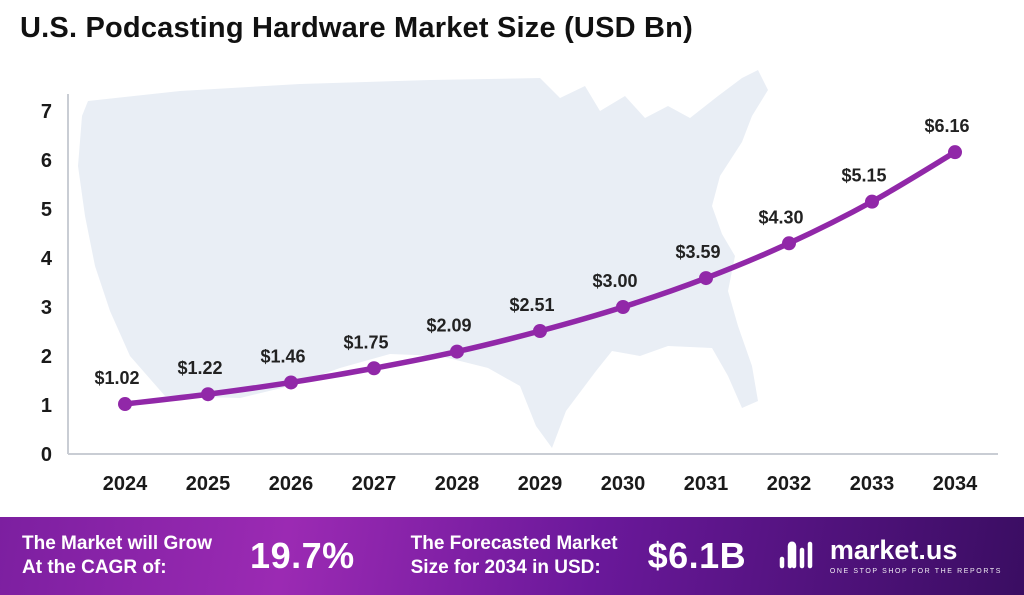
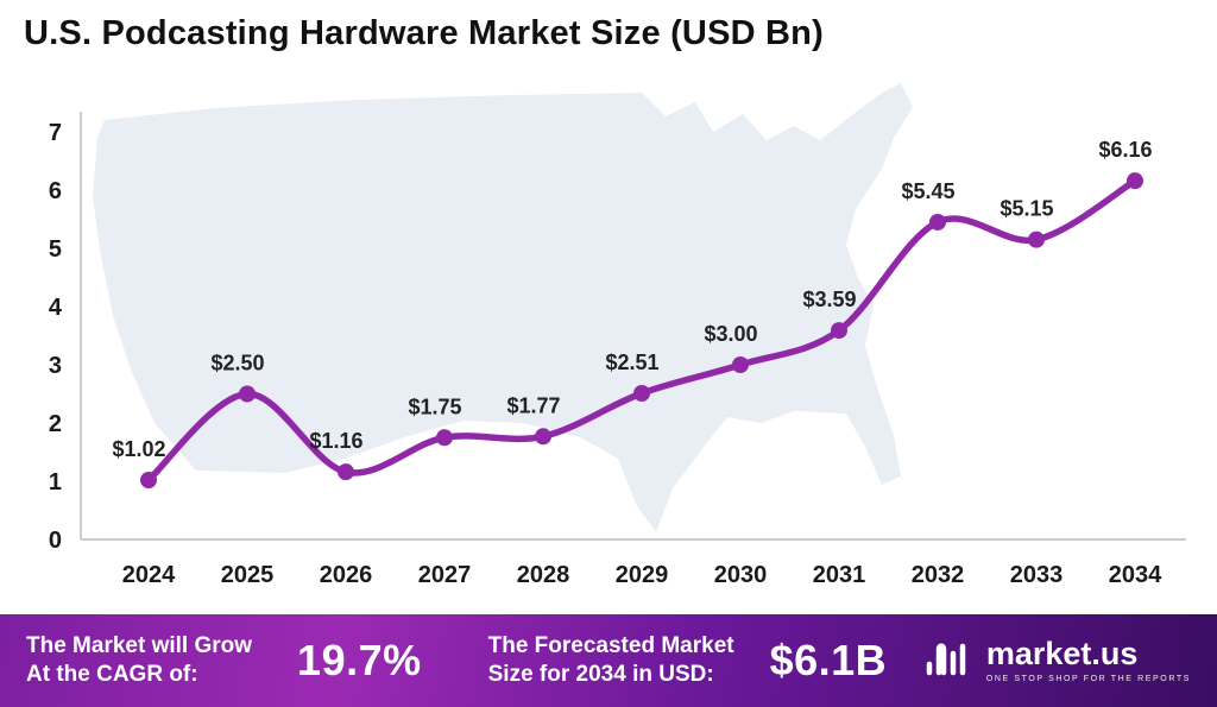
2025: $1.22 -> $2.50
2026: $1.46 -> $1.16
2028: $2.09 -> $1.77
2032: $4.30 -> $5.45
